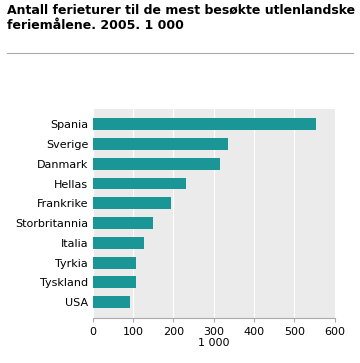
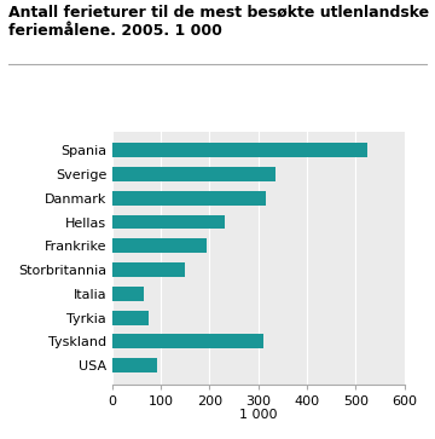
Spania: 555 -> 525
Italia: 127 -> 65
Tyrkia: 108 -> 75
Tyskland: 108 -> 310
